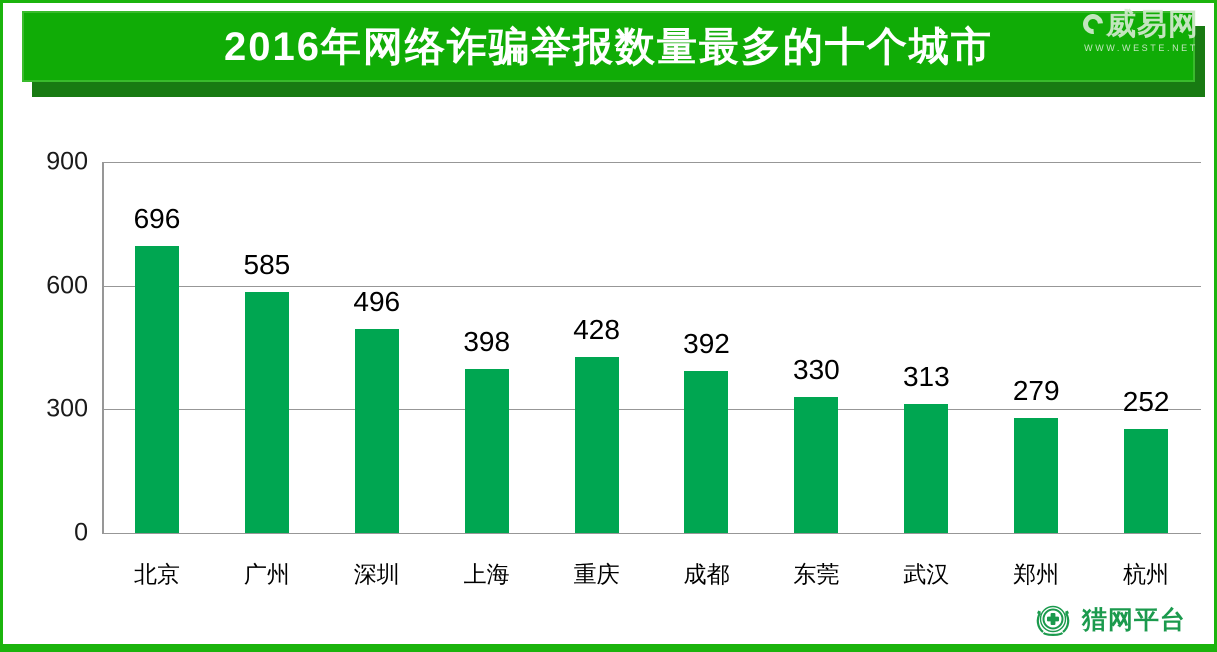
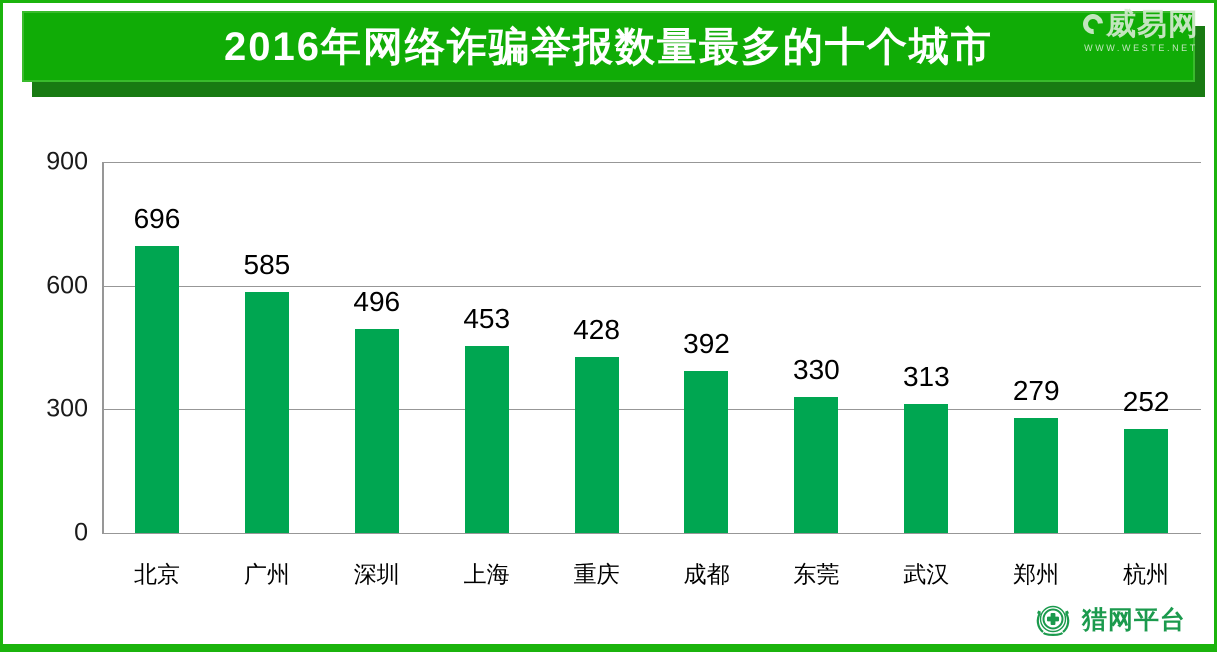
上海: 398 -> 453
